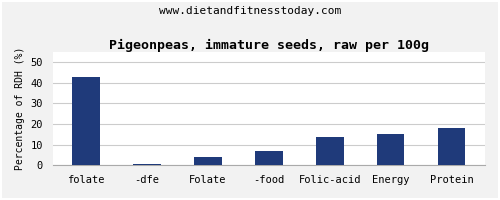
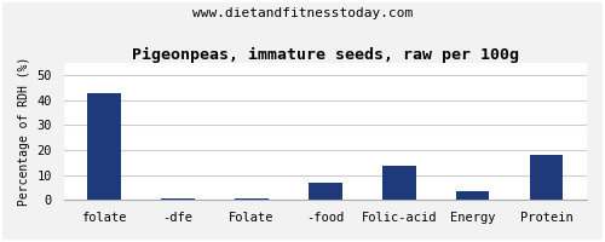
Folate: 4.0 -> 0.5
Energy: 15.0 -> 3.5
